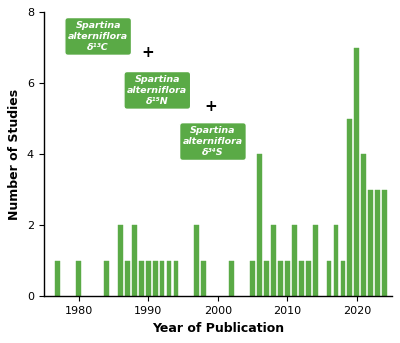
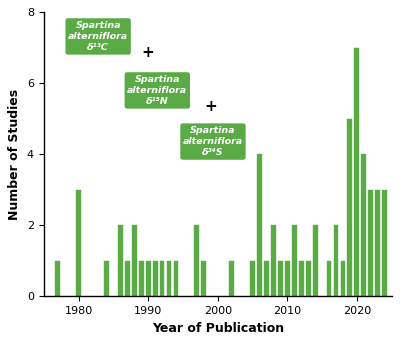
1980: 1 -> 3
